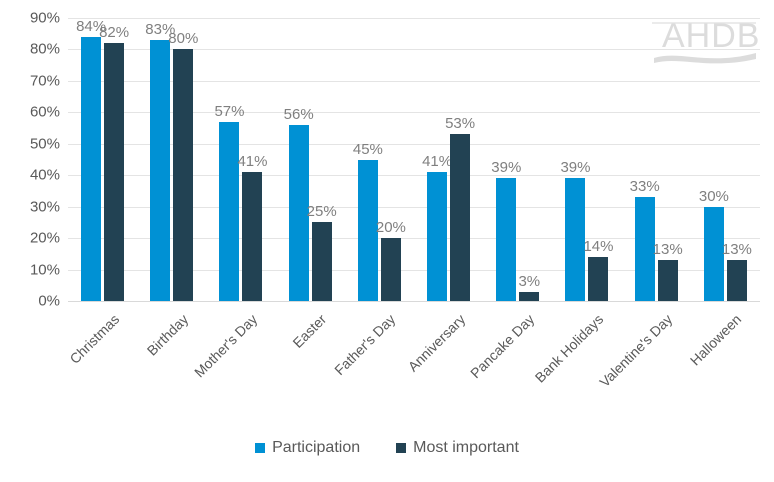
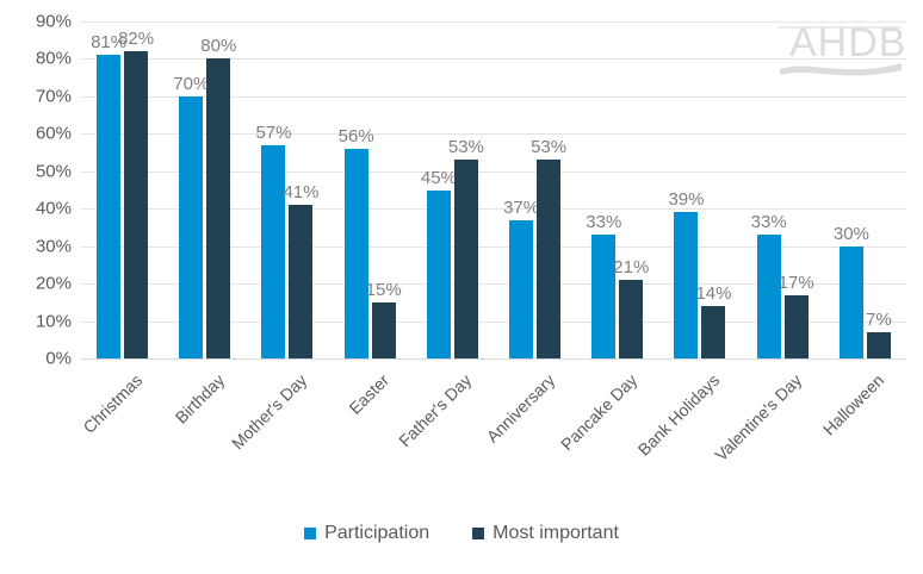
Participation/Christmas: 84% -> 81%
Participation/Birthday: 83% -> 70%
Most important/Easter: 25% -> 15%
Most important/Father's Day: 20% -> 53%
Participation/Anniversary: 41% -> 37%
Participation/Pancake Day: 39% -> 33%
Most important/Pancake Day: 3% -> 21%
Most important/Valentine's Day: 13% -> 17%
Most important/Halloween: 13% -> 7%
